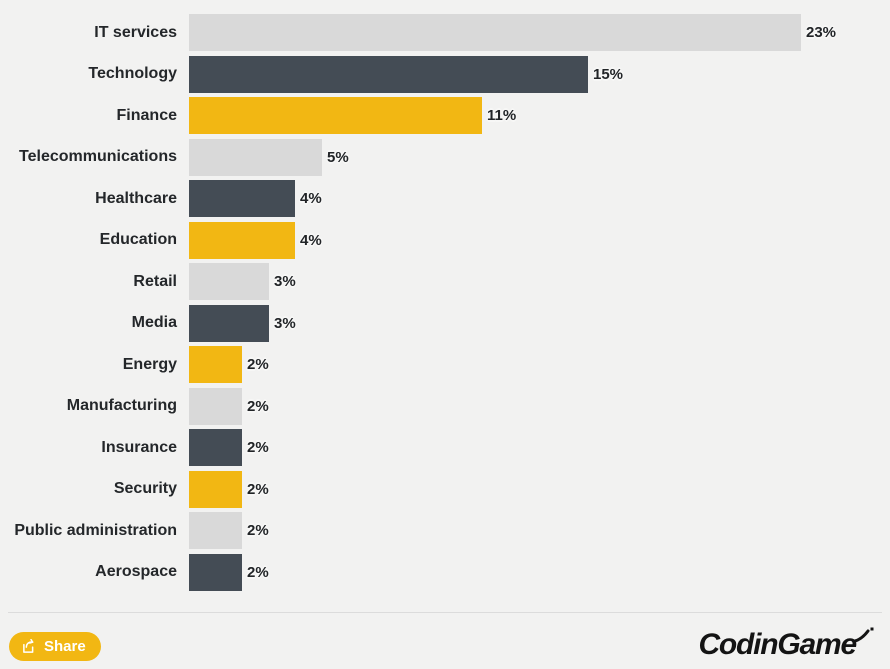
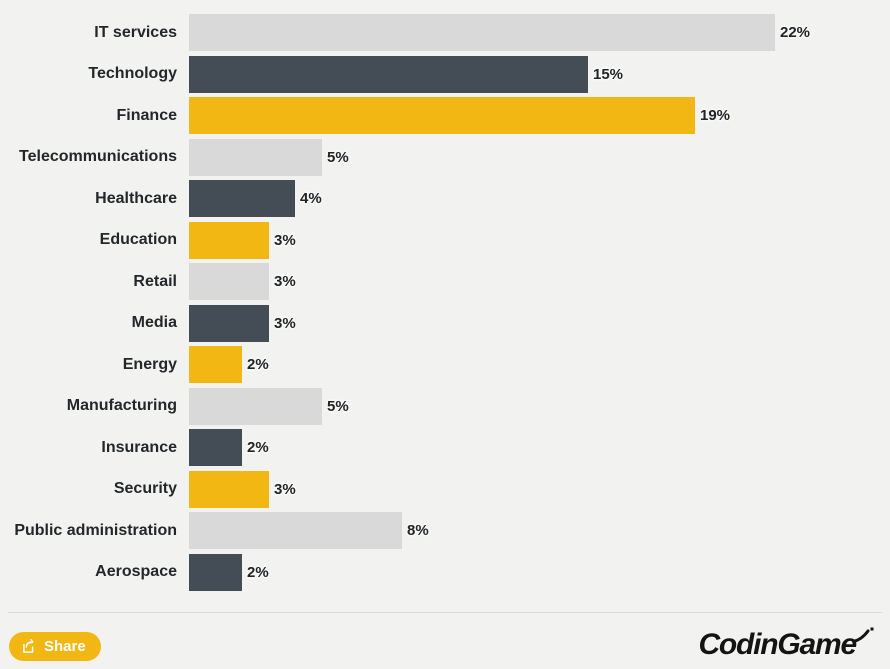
IT services: 23% -> 22%
Finance: 11% -> 19%
Education: 4% -> 3%
Manufacturing: 2% -> 5%
Security: 2% -> 3%
Public administration: 2% -> 8%
